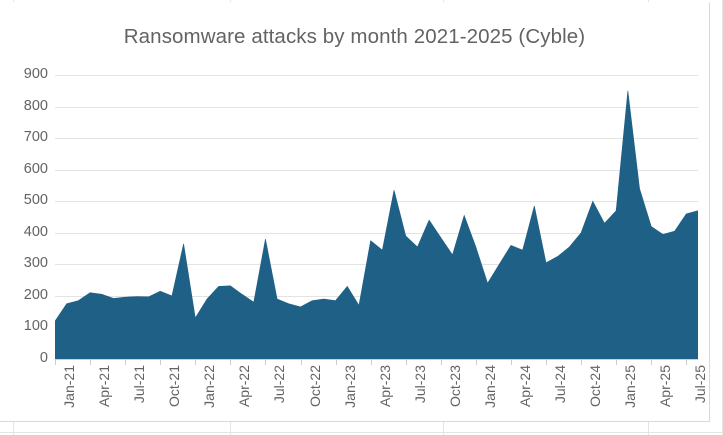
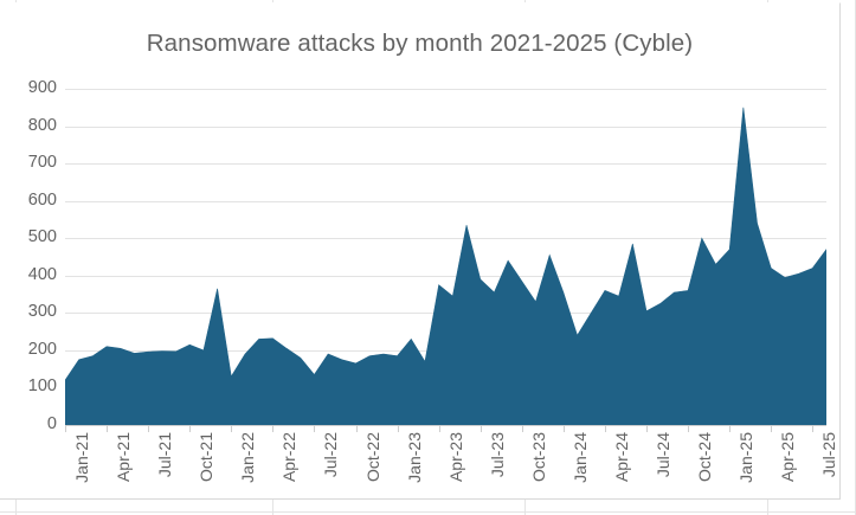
Jul-22: 380 -> 140
Oct-24: 400 -> 360
Jul-25: 460 -> 420
